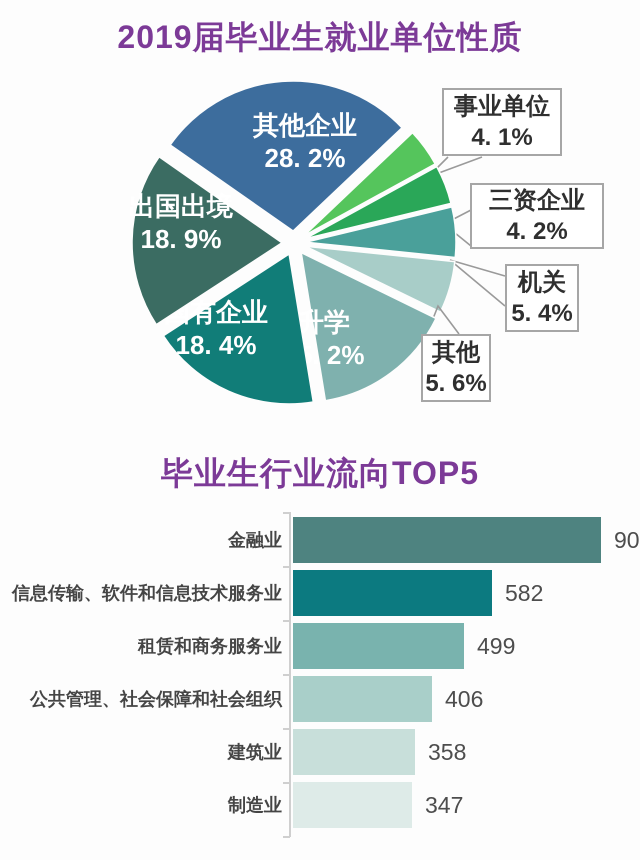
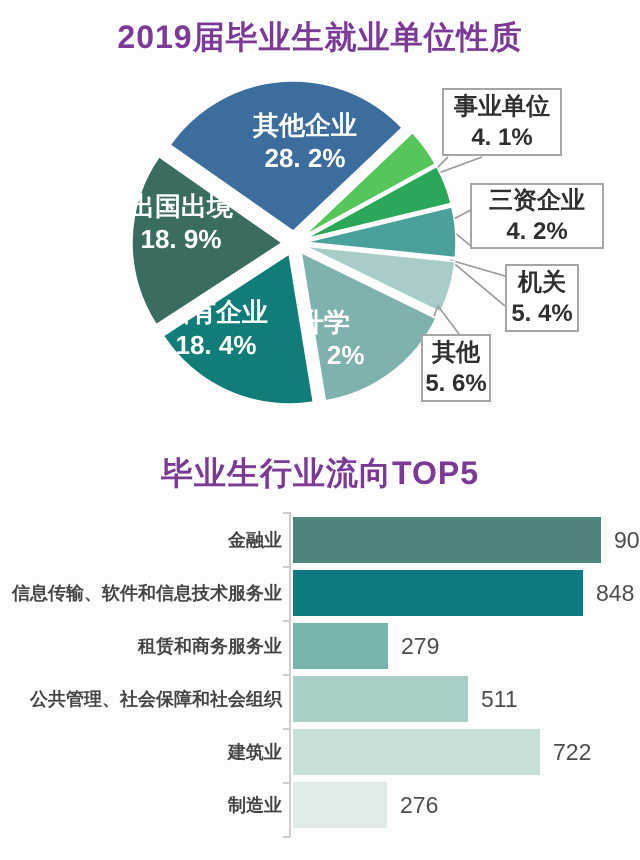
毕业生行业流向TOP5/信息传输、软件和信息技术服务业: 582 -> 848
毕业生行业流向TOP5/租赁和商务服务业: 499 -> 279
毕业生行业流向TOP5/公共管理、社会保障和社会组织: 406 -> 511
毕业生行业流向TOP5/建筑业: 358 -> 722
毕业生行业流向TOP5/制造业: 347 -> 276
